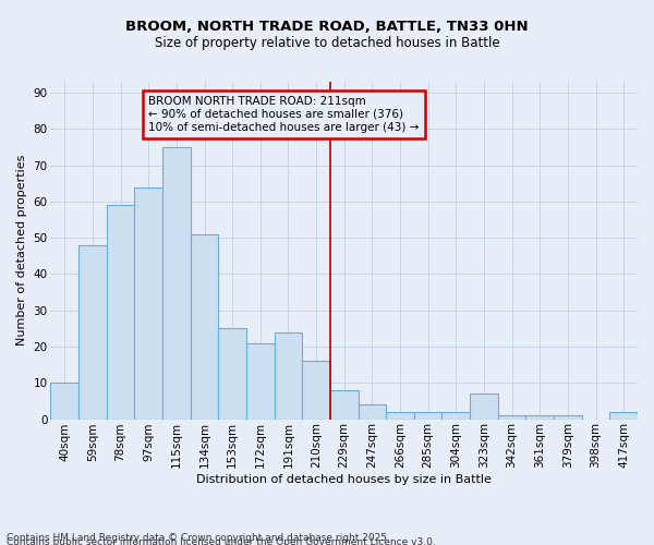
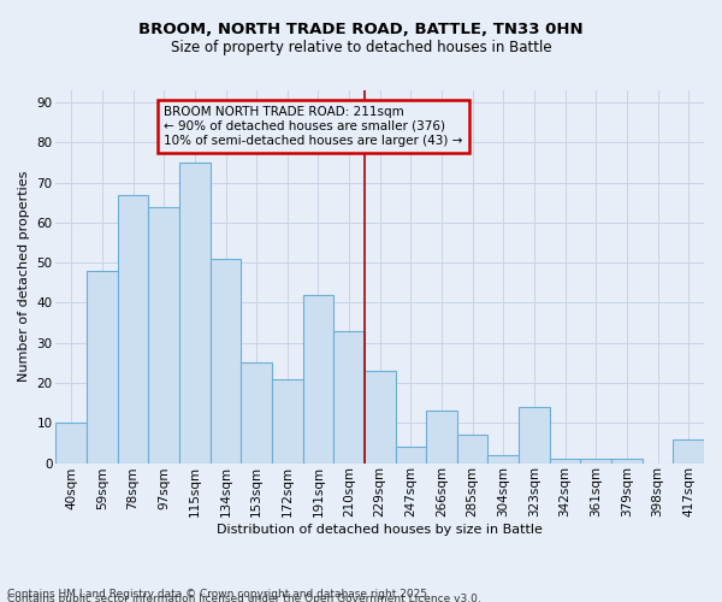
78sqm: 59 -> 67
191sqm: 24 -> 42
210sqm: 16 -> 33
229sqm: 8 -> 23
266sqm: 2 -> 13
285sqm: 2 -> 7
323sqm: 7 -> 14
417sqm: 2 -> 6
